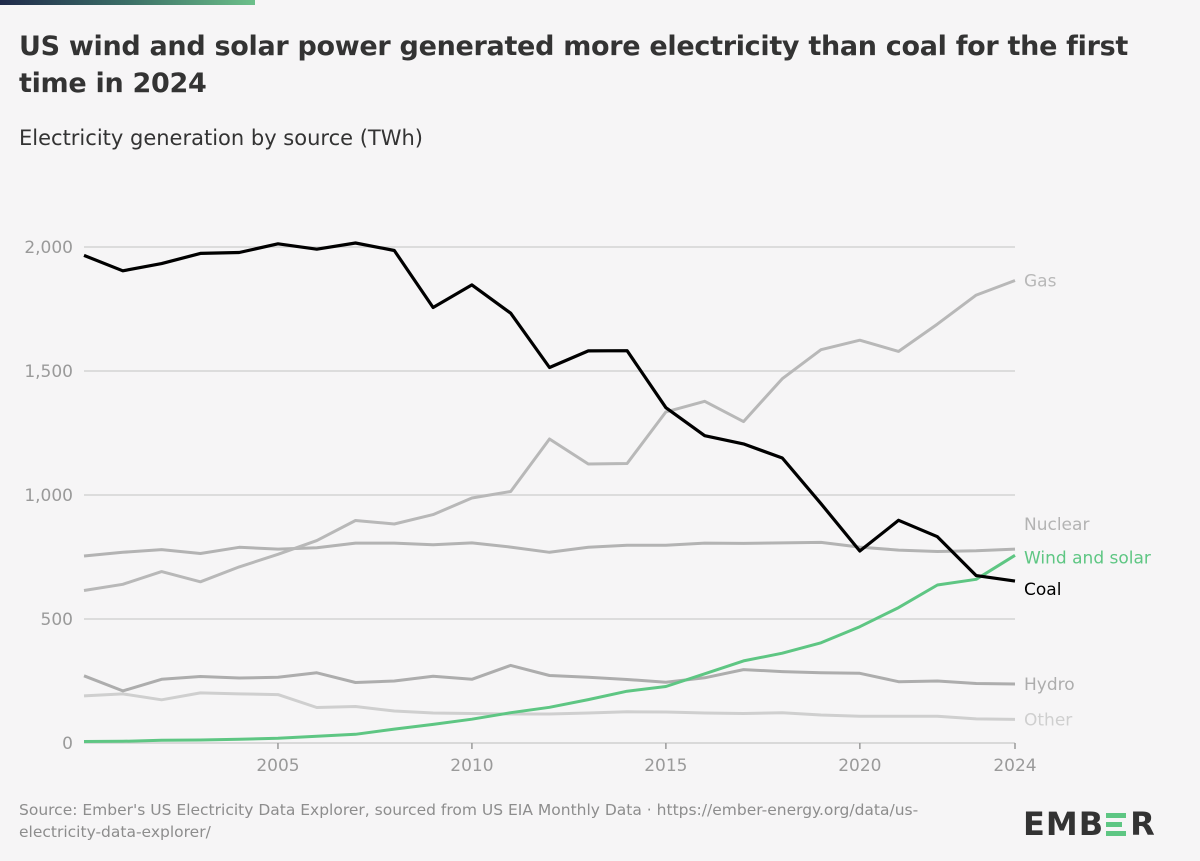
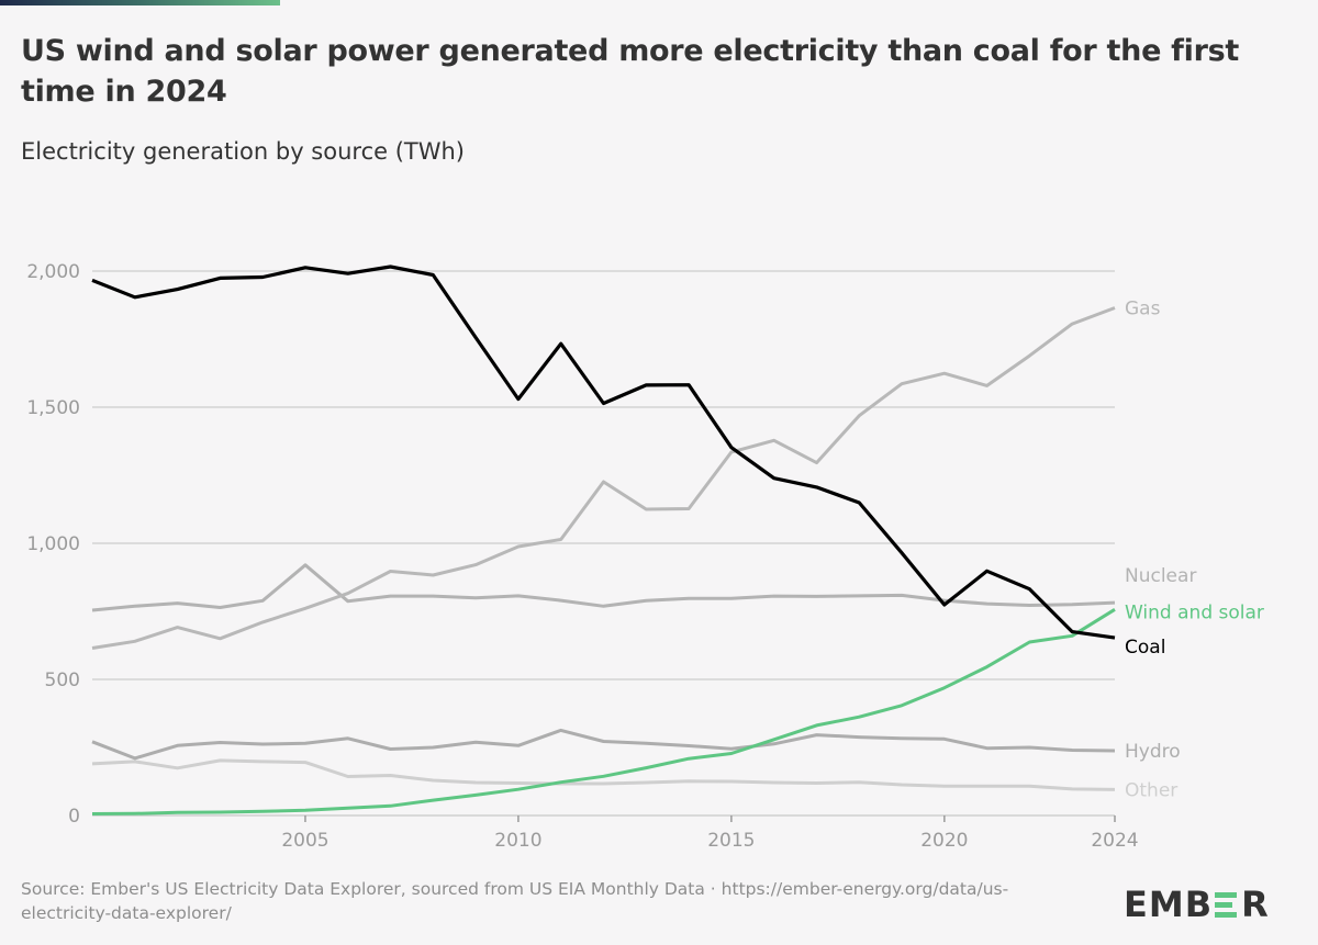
Nuclear/2005: 780 -> 920
Coal/2010: 1850 -> 1530
